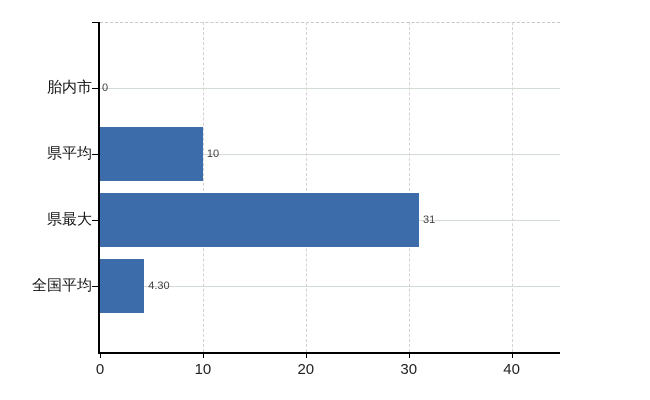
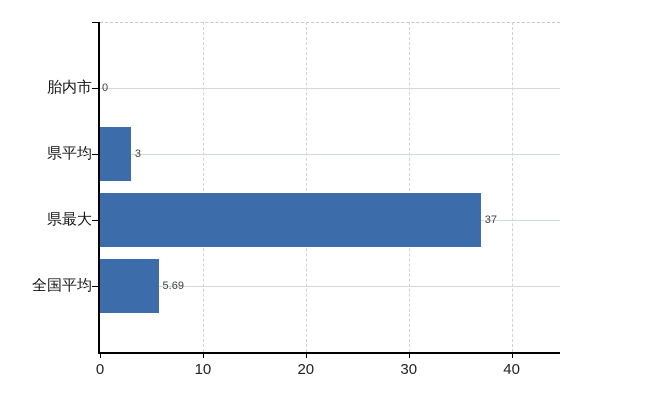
県平均: 10 -> 3
県最大: 31 -> 37
全国平均: 4.30 -> 5.69
